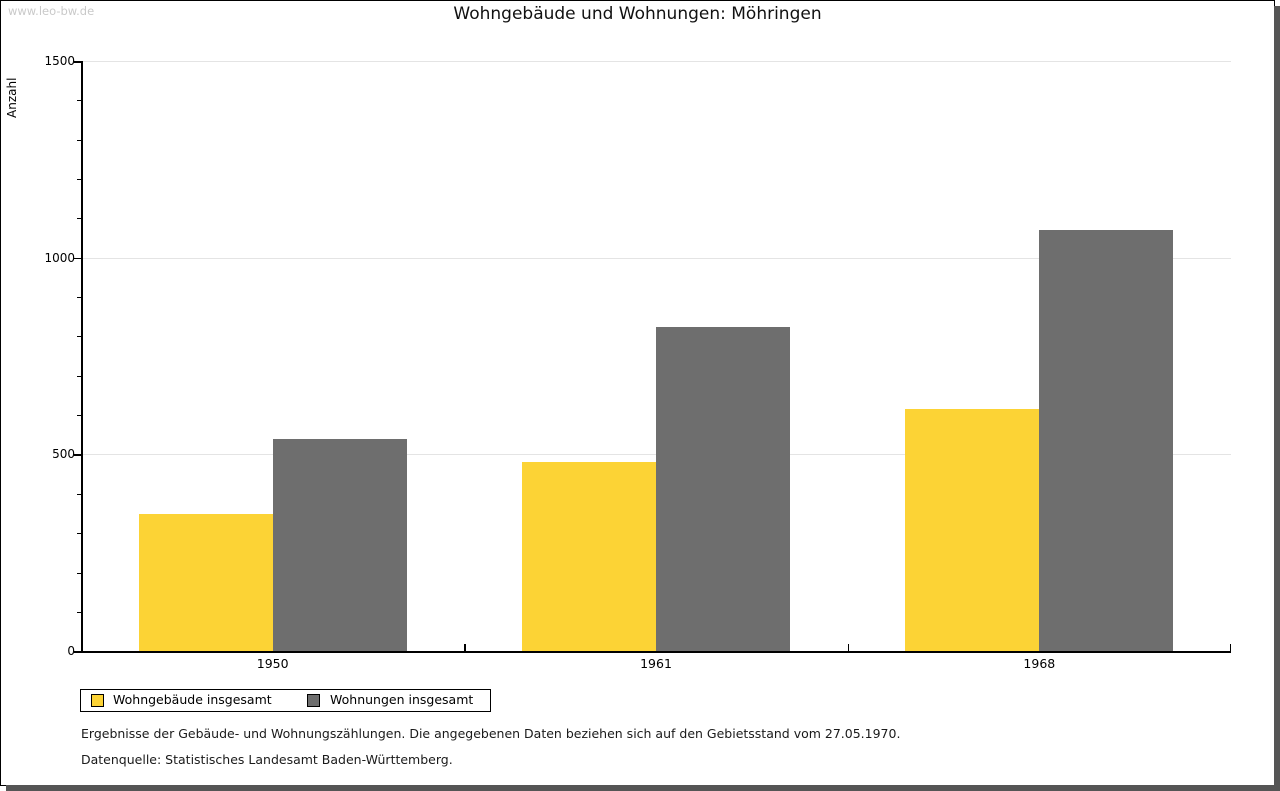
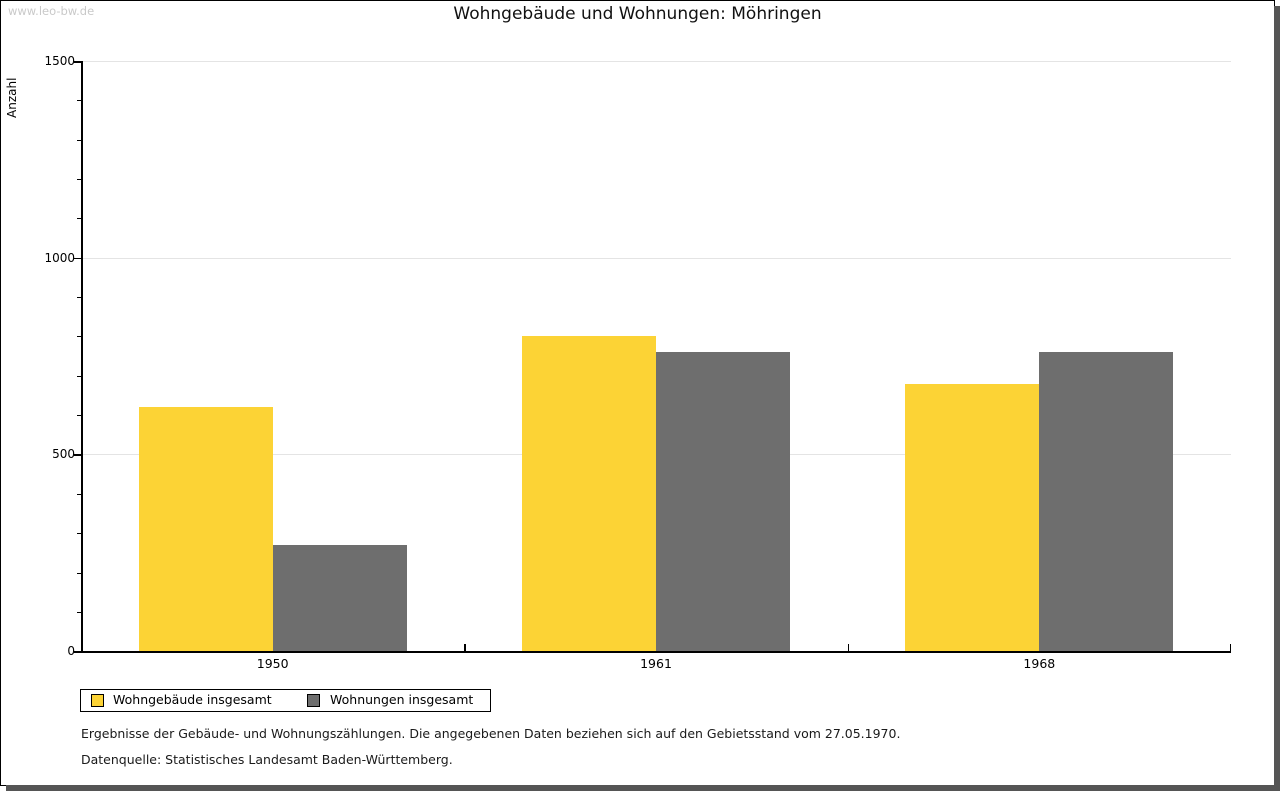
Wohngebäude insgesamt/1950: 350 -> 620
Wohnungen insgesamt/1950: 540 -> 270
Wohngebäude insgesamt/1961: 480 -> 800
Wohnungen insgesamt/1961: 820 -> 760
Wohngebäude insgesamt/1968: 620 -> 680
Wohnungen insgesamt/1968: 1070 -> 760
